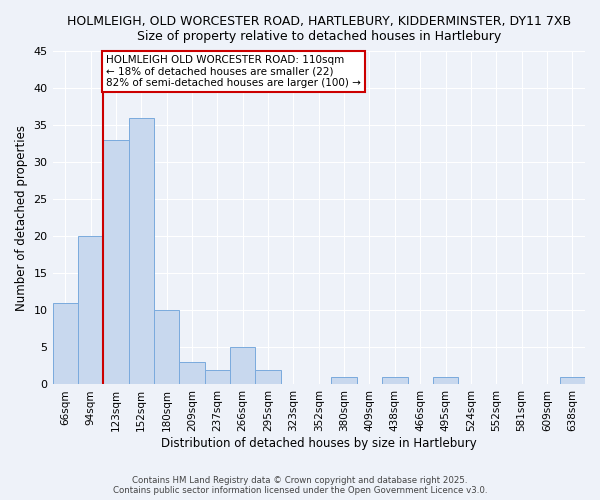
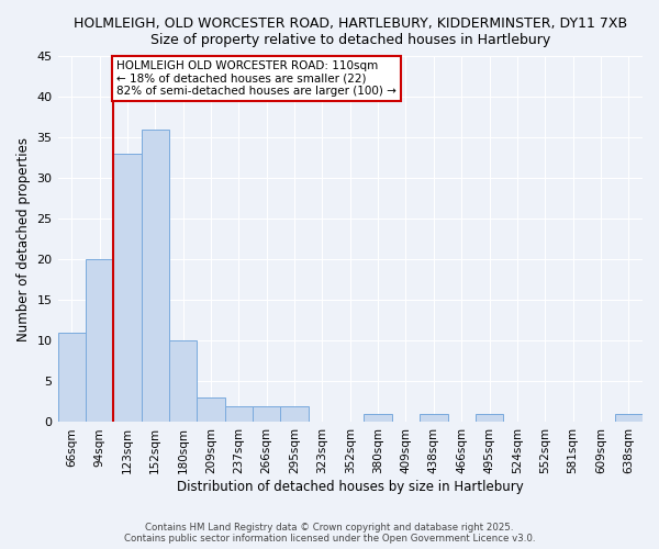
266sqm: 5 -> 2
